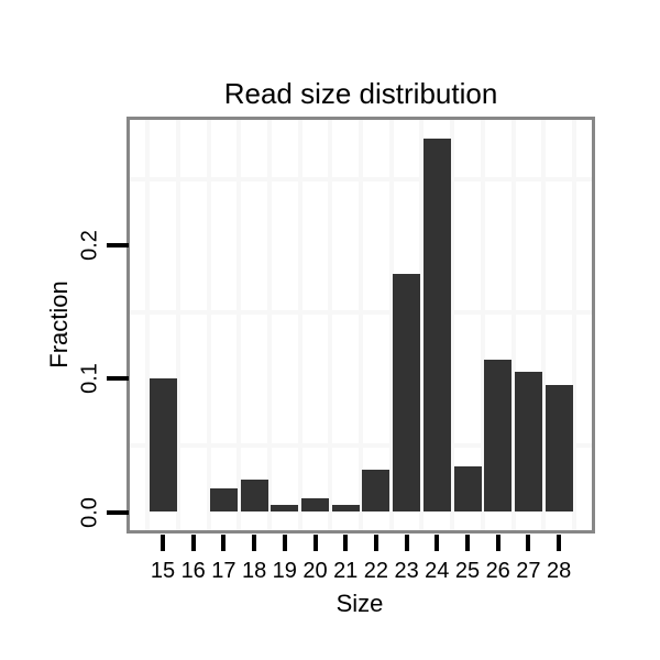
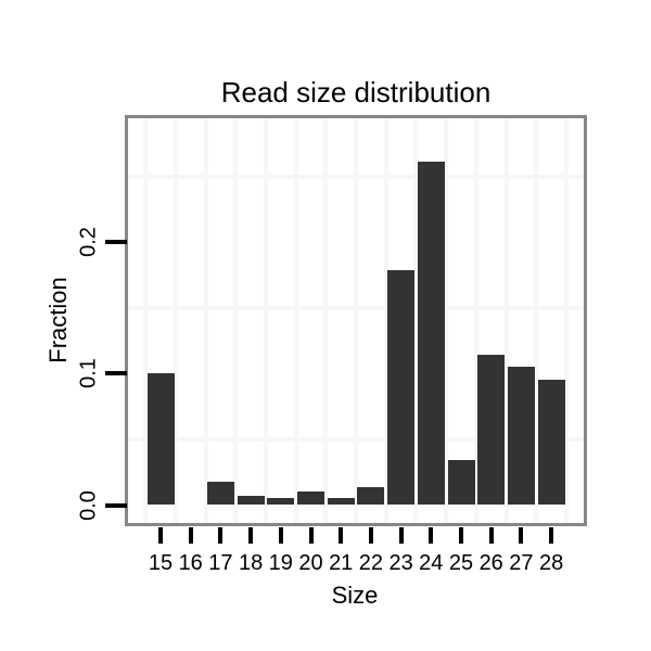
18: 0.024 -> 0.007
22: 0.032 -> 0.014
24: 0.280 -> 0.261
